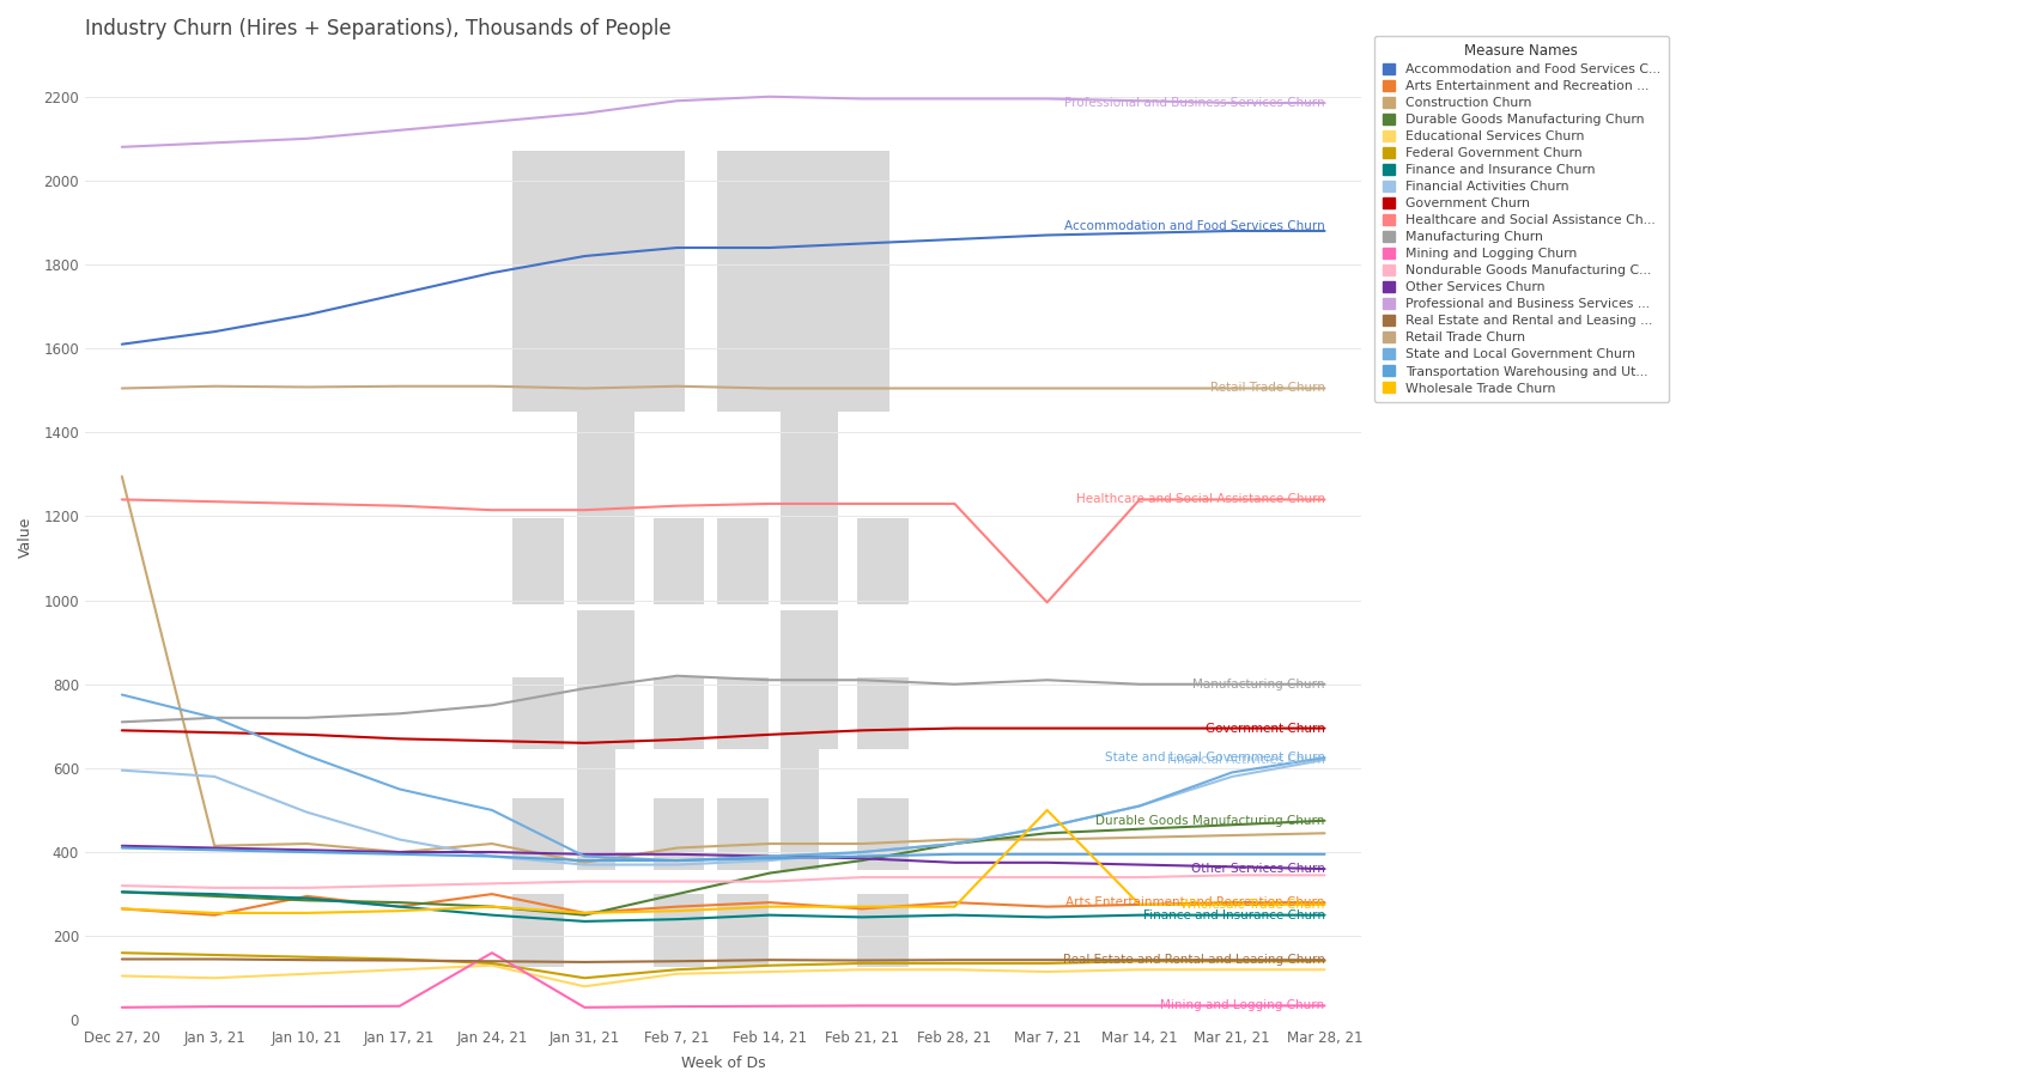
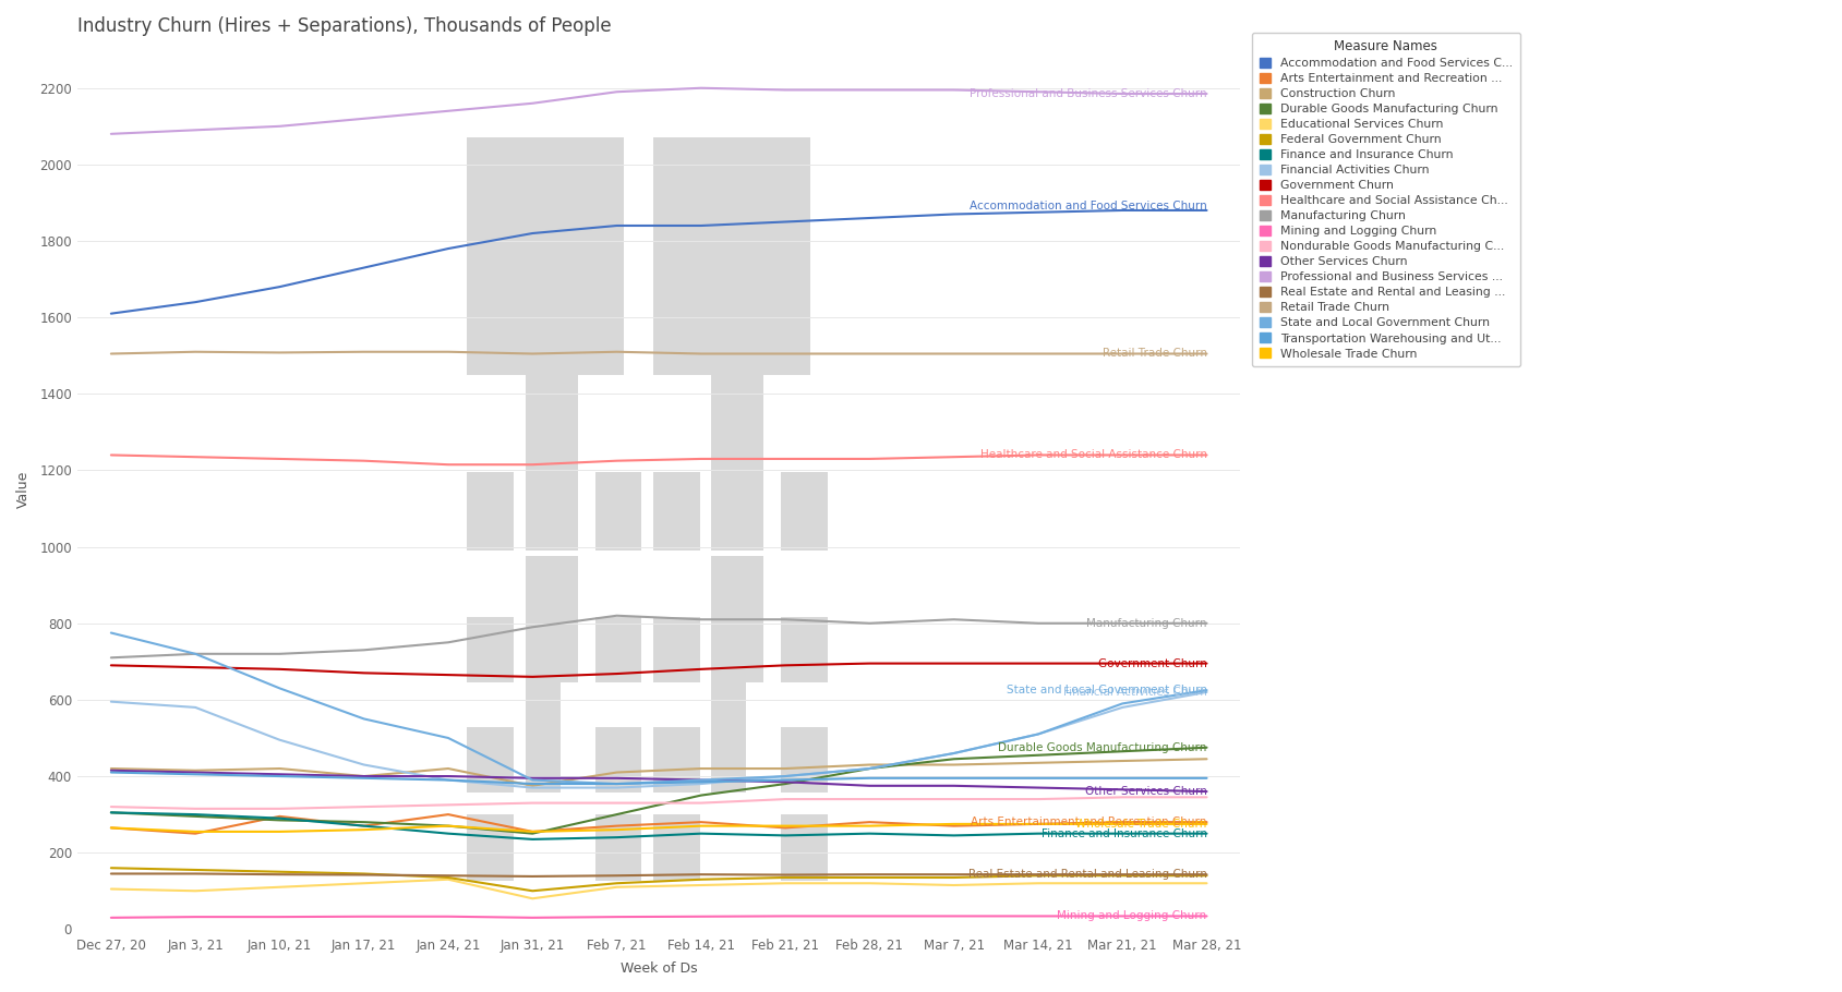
Construction Churn/Dec 27, 20: 1295 -> 420
Mining and Logging Churn/Jan 24, 21: 160 -> 33
Healthcare and Social Assistance Ch.../Mar 7, 21: 995 -> 1235
Wholesale Trade Churn/Mar 7, 21: 500 -> 275
